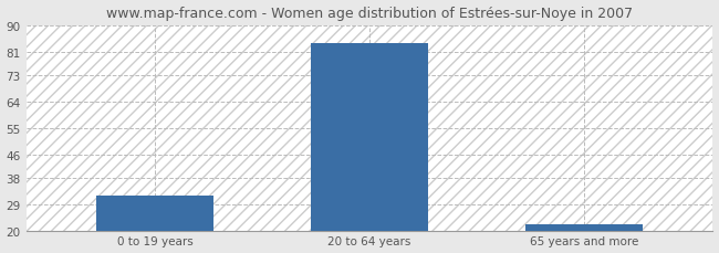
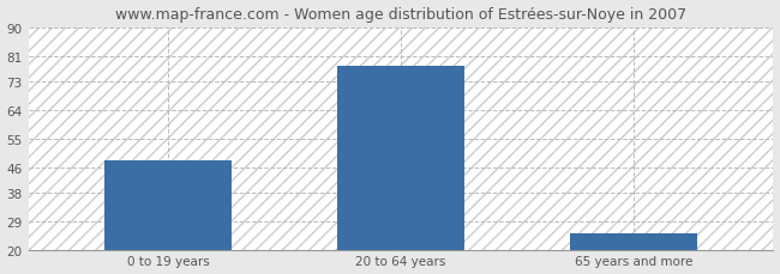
0 to 19 years: 32 -> 48
20 to 64 years: 84 -> 78
65 years and more: 22 -> 25
